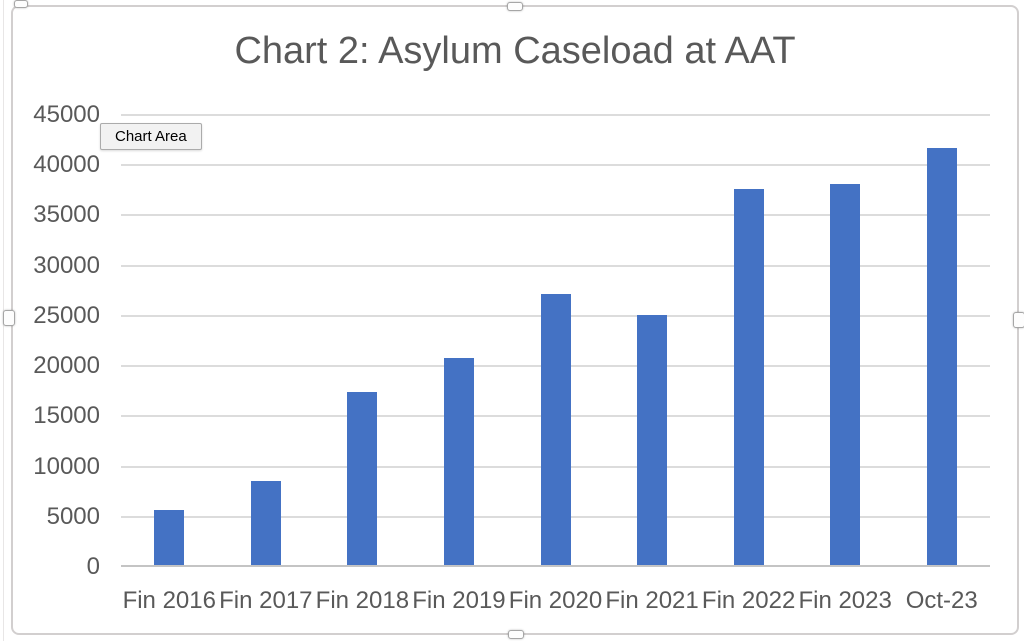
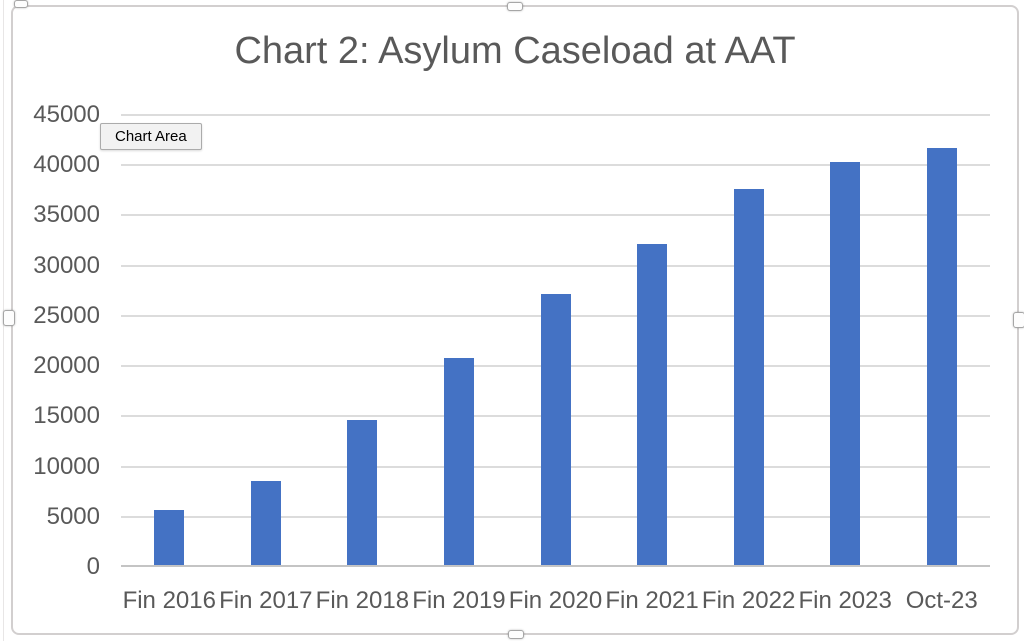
Fin 2018: 17200 -> 14400
Fin 2021: 24900 -> 32000
Fin 2023: 37900 -> 40100
